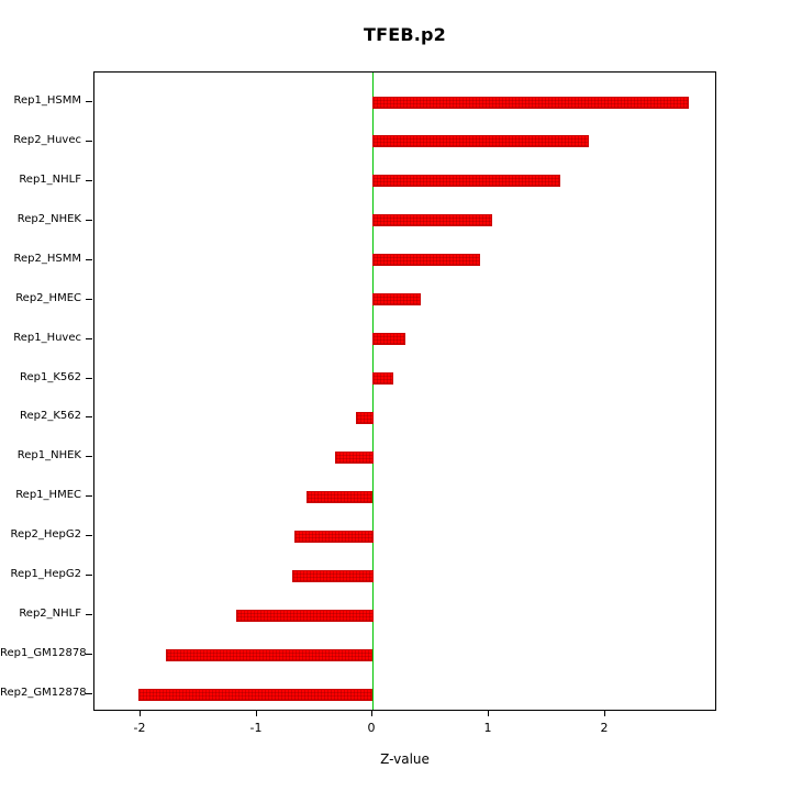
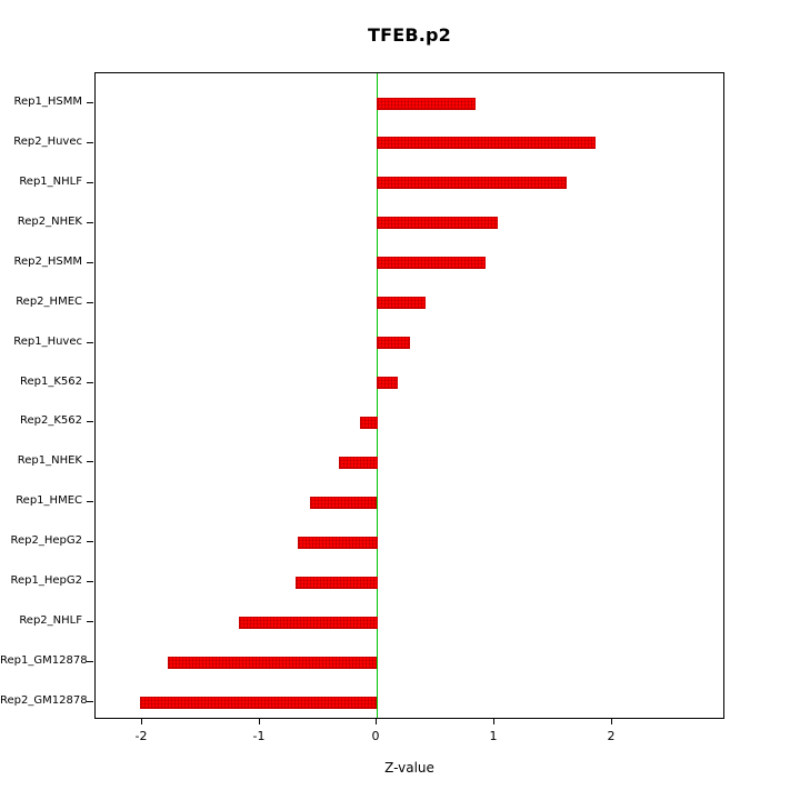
Rep1_HSMM: 2.73 -> 0.84
